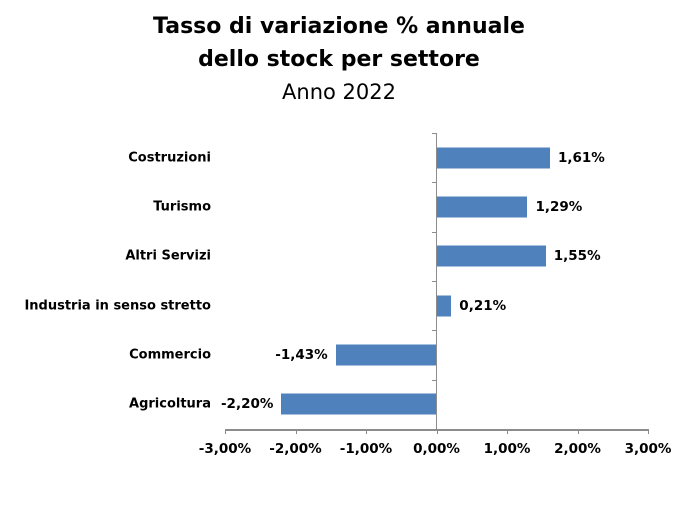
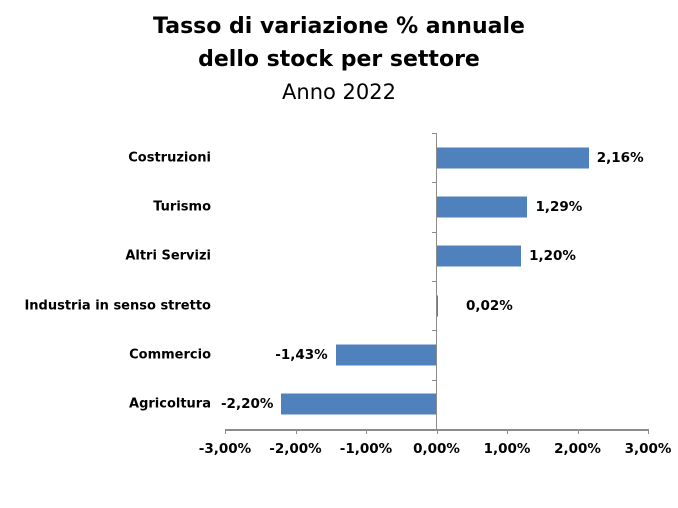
Costruzioni: 1,61% -> 2,16%
Altri Servizi: 1,55% -> 1,20%
Industria in senso stretto: 0,21% -> 0,02%
